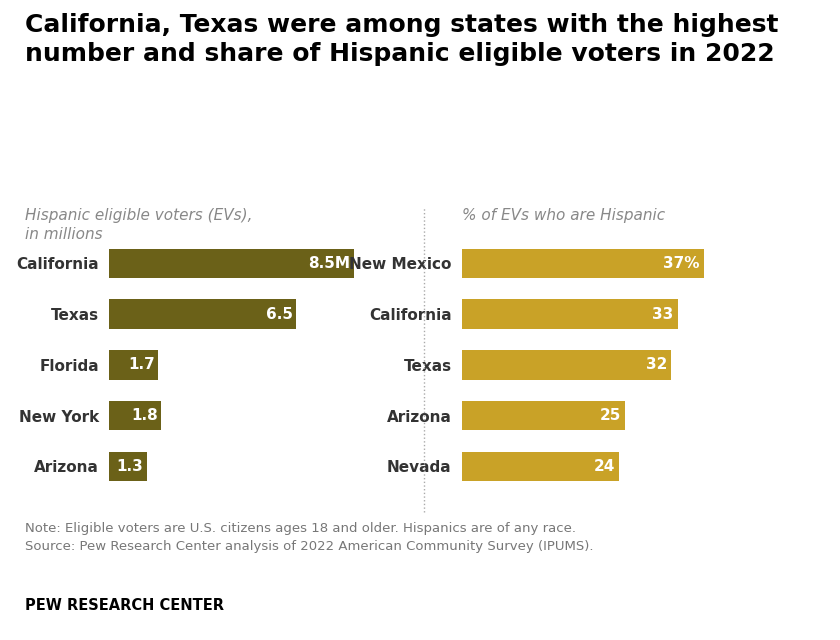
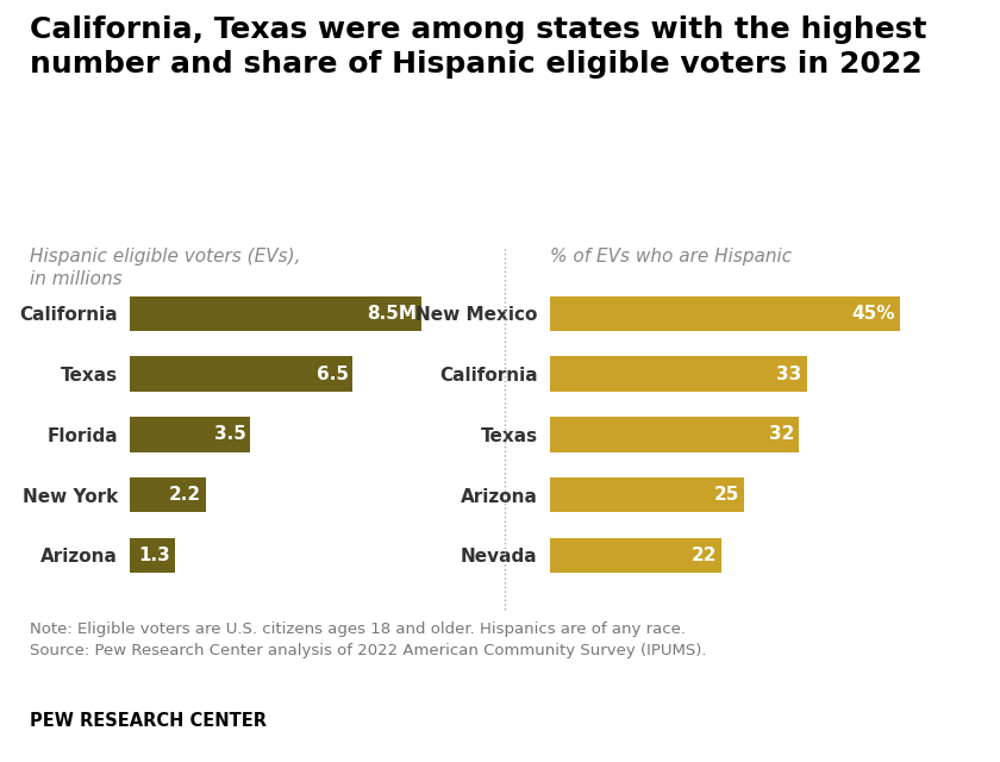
Florida: 1.7 -> 3.5
New York: 1.8 -> 2.2
New Mexico: 37% -> 45%
Nevada: 24 -> 22
